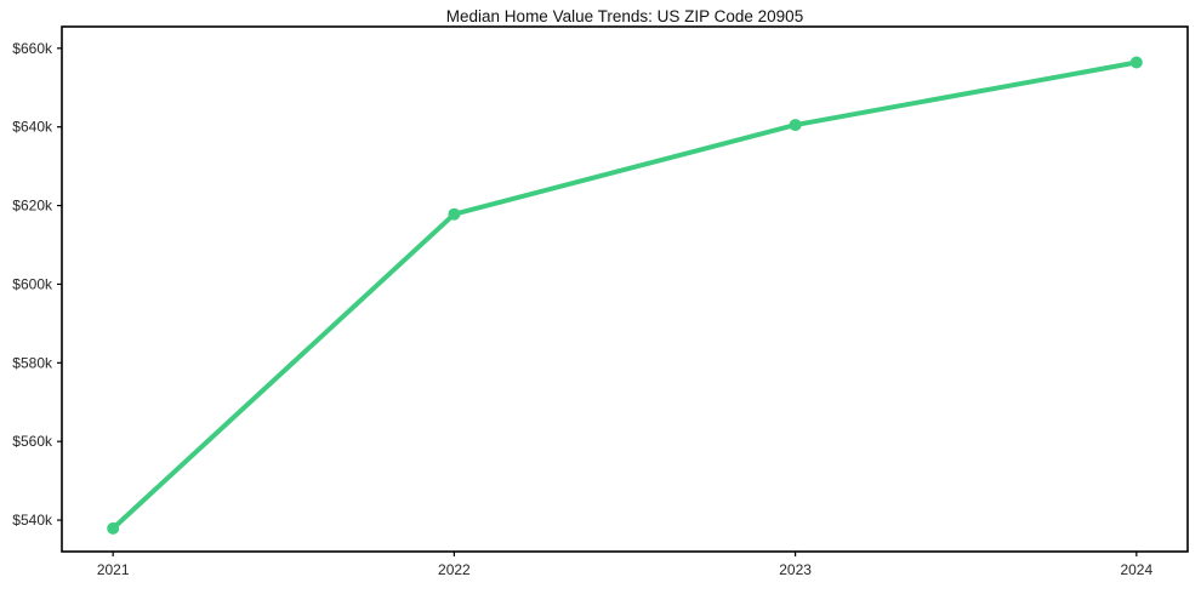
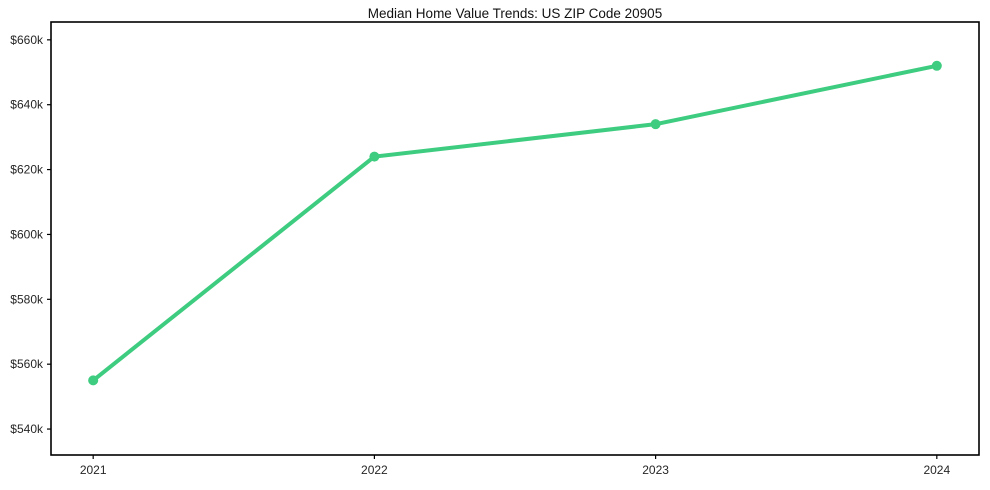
2021: $538k -> $555k
2022: $618k -> $624k
2023: $640k -> $634k
2024: $656k -> $652k
